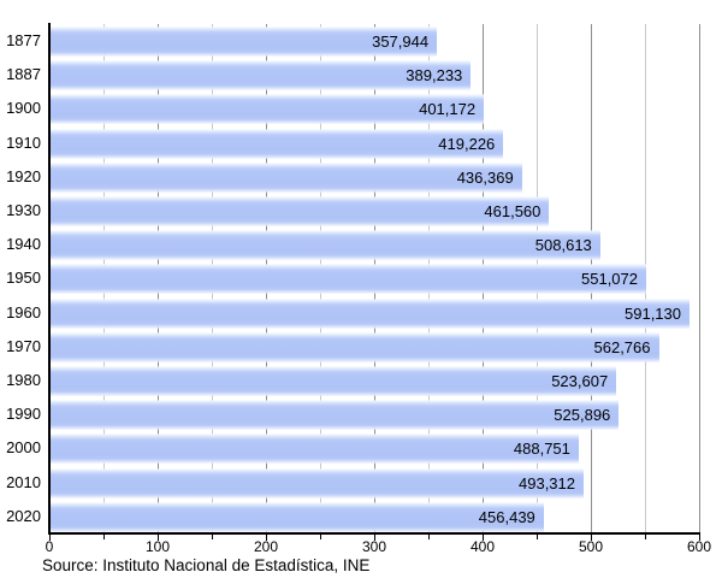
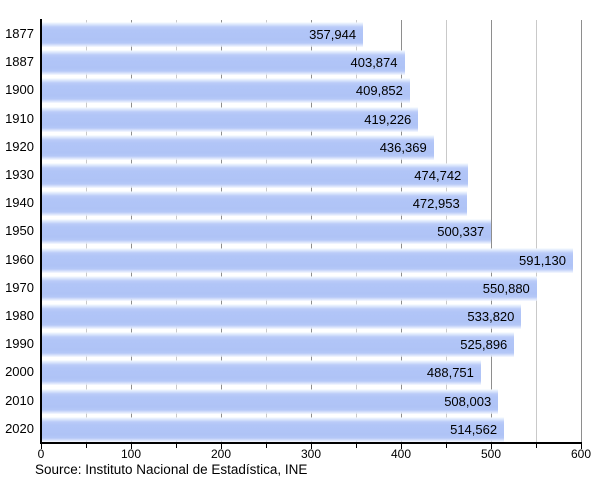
1887: 389,233 -> 403,874
1900: 401,172 -> 409,852
1930: 461,560 -> 474,742
1940: 508,613 -> 472,953
1950: 551,072 -> 500,337
1970: 562,766 -> 550,880
1980: 523,607 -> 533,820
2010: 493,312 -> 508,003
2020: 456,439 -> 514,562
